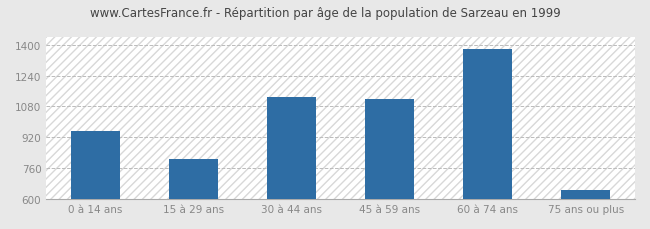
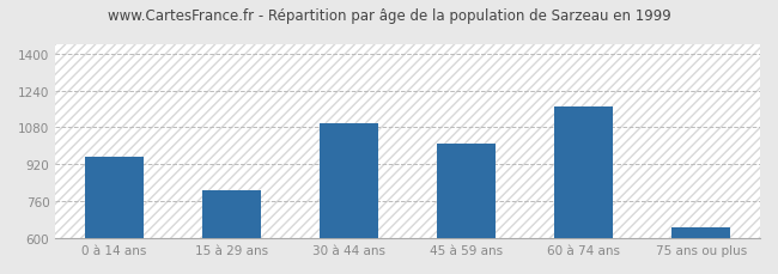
30 à 44 ans: 1130 -> 1100
45 à 59 ans: 1120 -> 1010
60 à 74 ans: 1380 -> 1170
